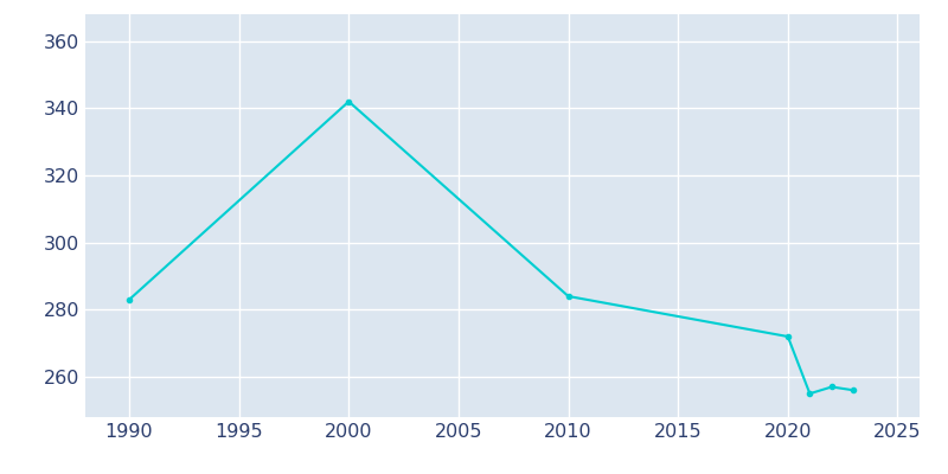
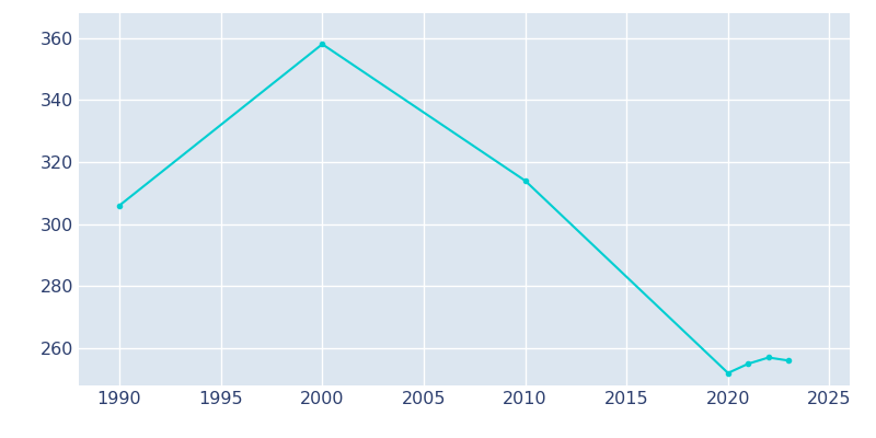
1990: 283 -> 306
2000: 342 -> 358
2010: 284 -> 314
2020: 272 -> 252
